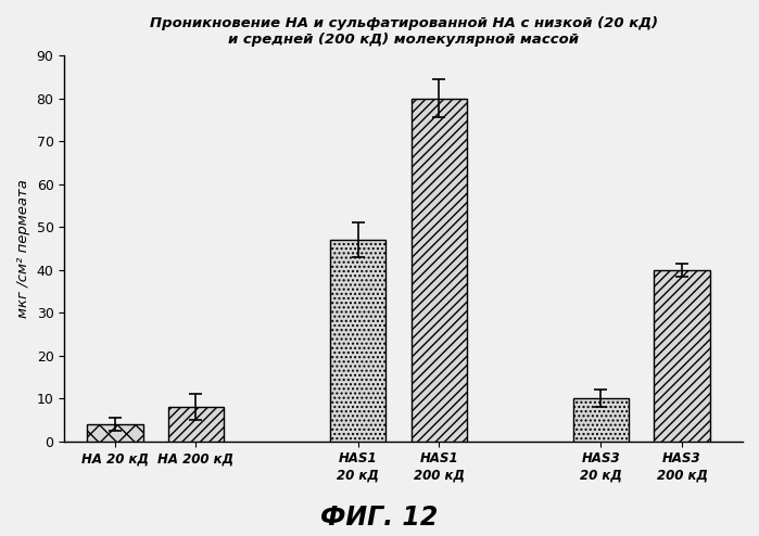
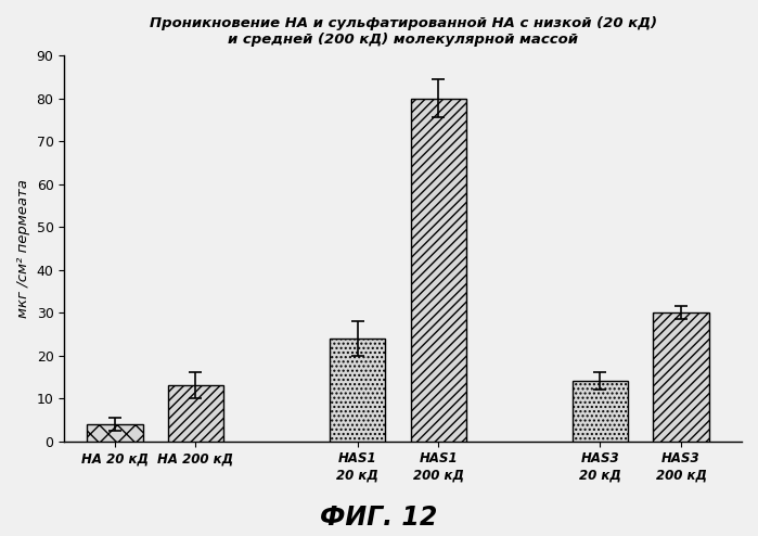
НА 200 кД: 8 -> 13
НАS1 20 кД: 47 -> 24
НАS3 20 кД: 10 -> 14
НАS3 200 кД: 40 -> 30
